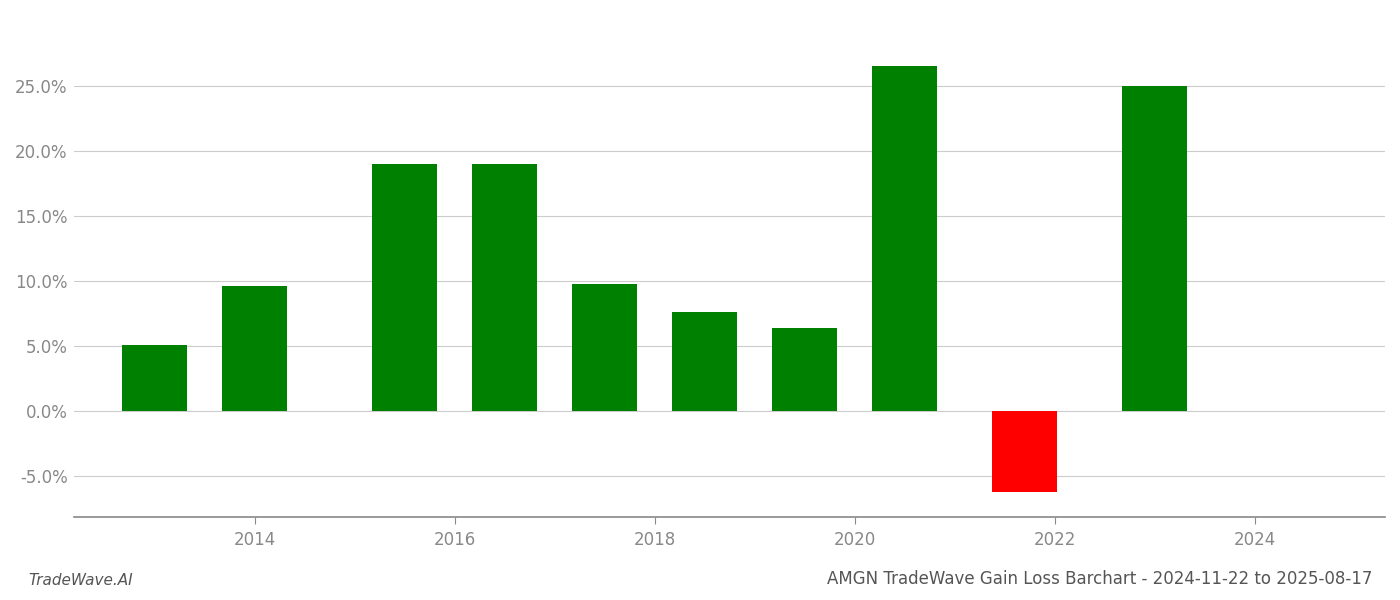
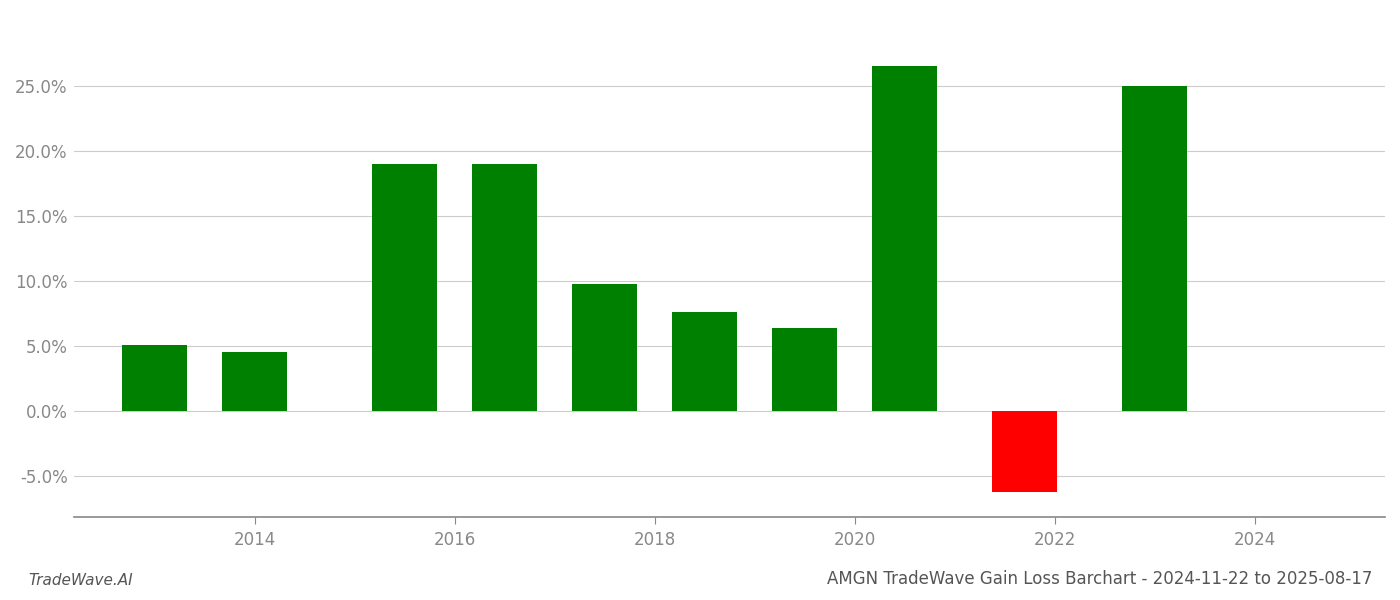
2014: 9.6% -> 4.5%
